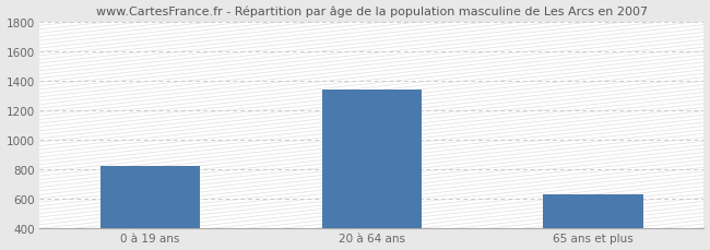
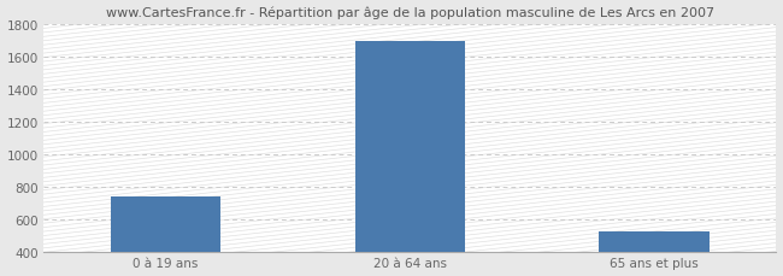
0 à 19 ans: 820 -> 740
20 à 64 ans: 1340 -> 1700
65 ans et plus: 630 -> 530
